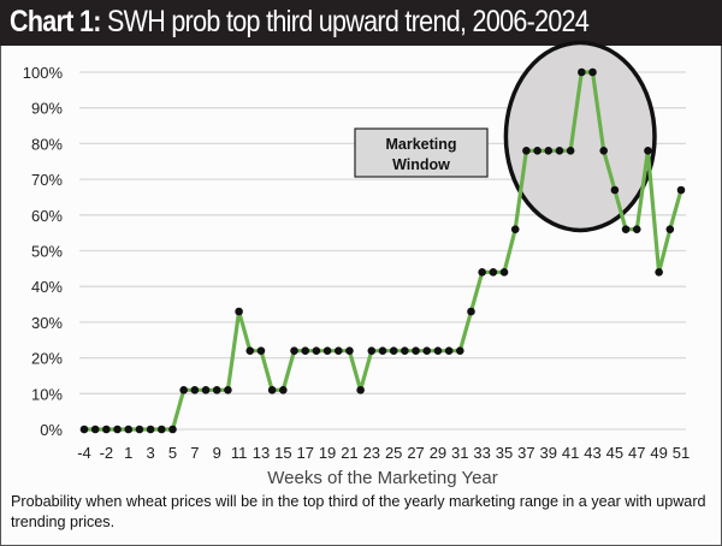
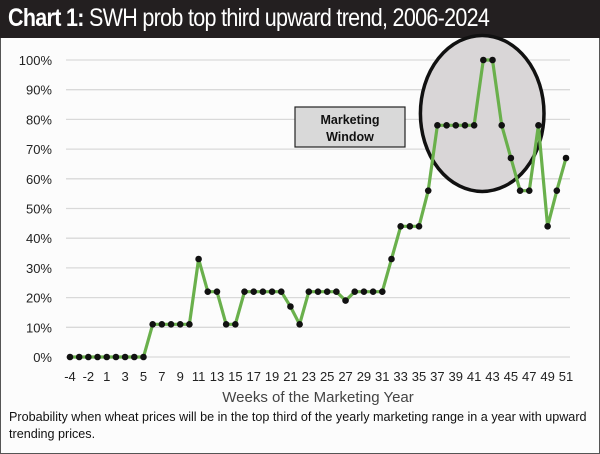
21: 22% -> 17%
27: 22% -> 19%
